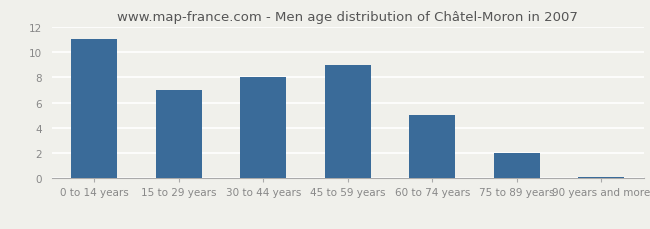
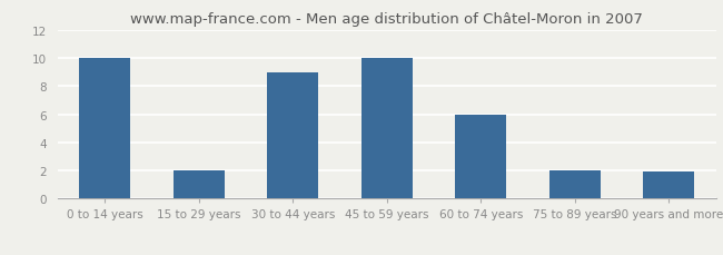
0 to 14 years: 11.0 -> 10.0
15 to 29 years: 7.0 -> 2.0
30 to 44 years: 8.0 -> 9.0
45 to 59 years: 9.0 -> 10.0
60 to 74 years: 5.0 -> 6.0
90 years and more: 0.1 -> 1.9
